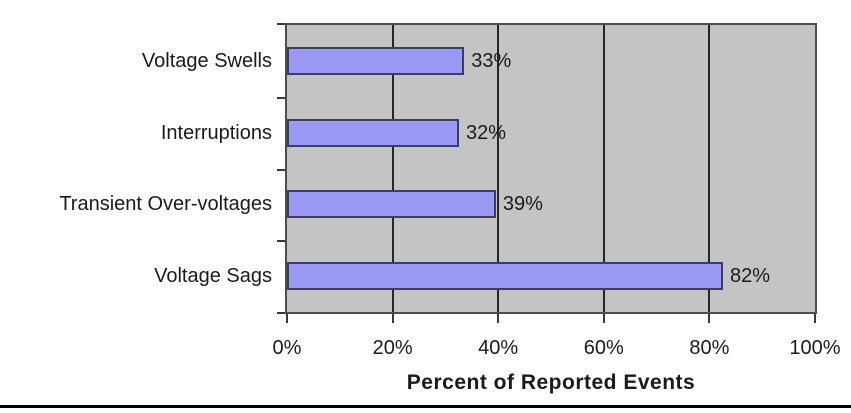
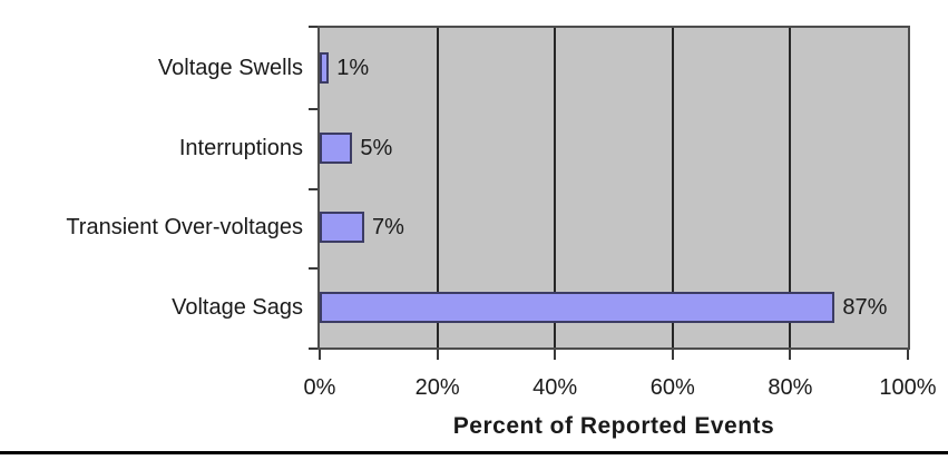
Voltage Swells: 33% -> 1%
Interruptions: 32% -> 5%
Transient Over-voltages: 39% -> 7%
Voltage Sags: 82% -> 87%
